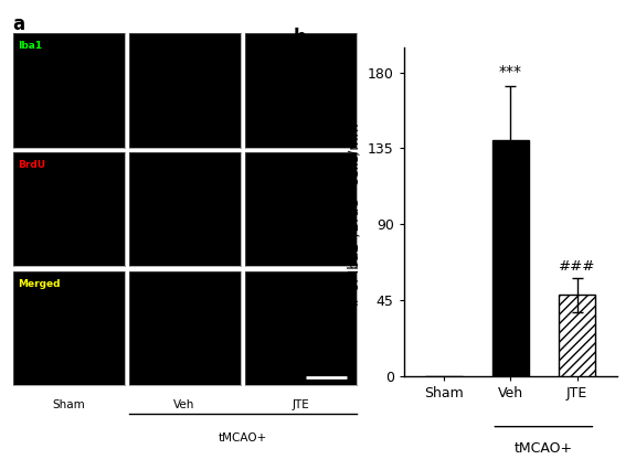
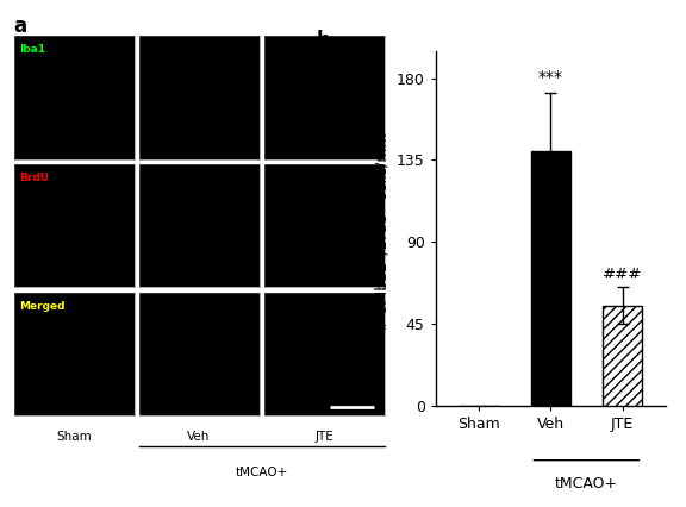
JTE: 48 -> 55
